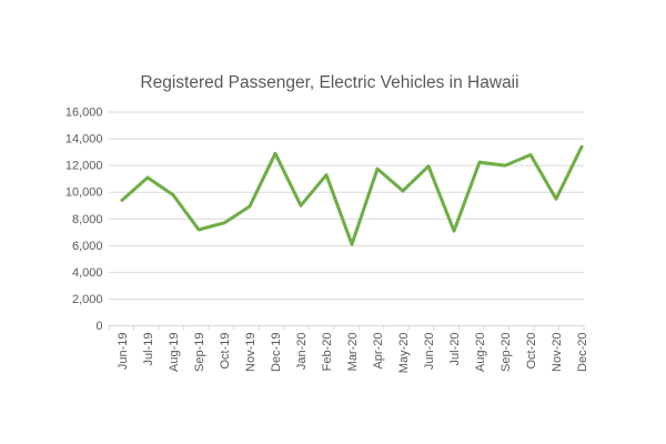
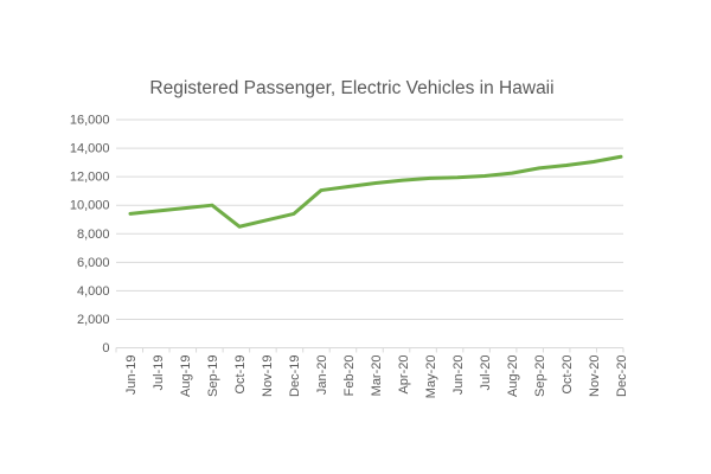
Jul-19: 11100 -> 9600
Sep-19: 7200 -> 10000
Oct-19: 7700 -> 8500
Dec-19: 12900 -> 9400
Jan-20: 9000 -> 11000
Mar-20: 6100 -> 11600
May-20: 10100 -> 11900
Jul-20: 7100 -> 12000
Sep-20: 12000 -> 12600
Nov-20: 9500 -> 13000
